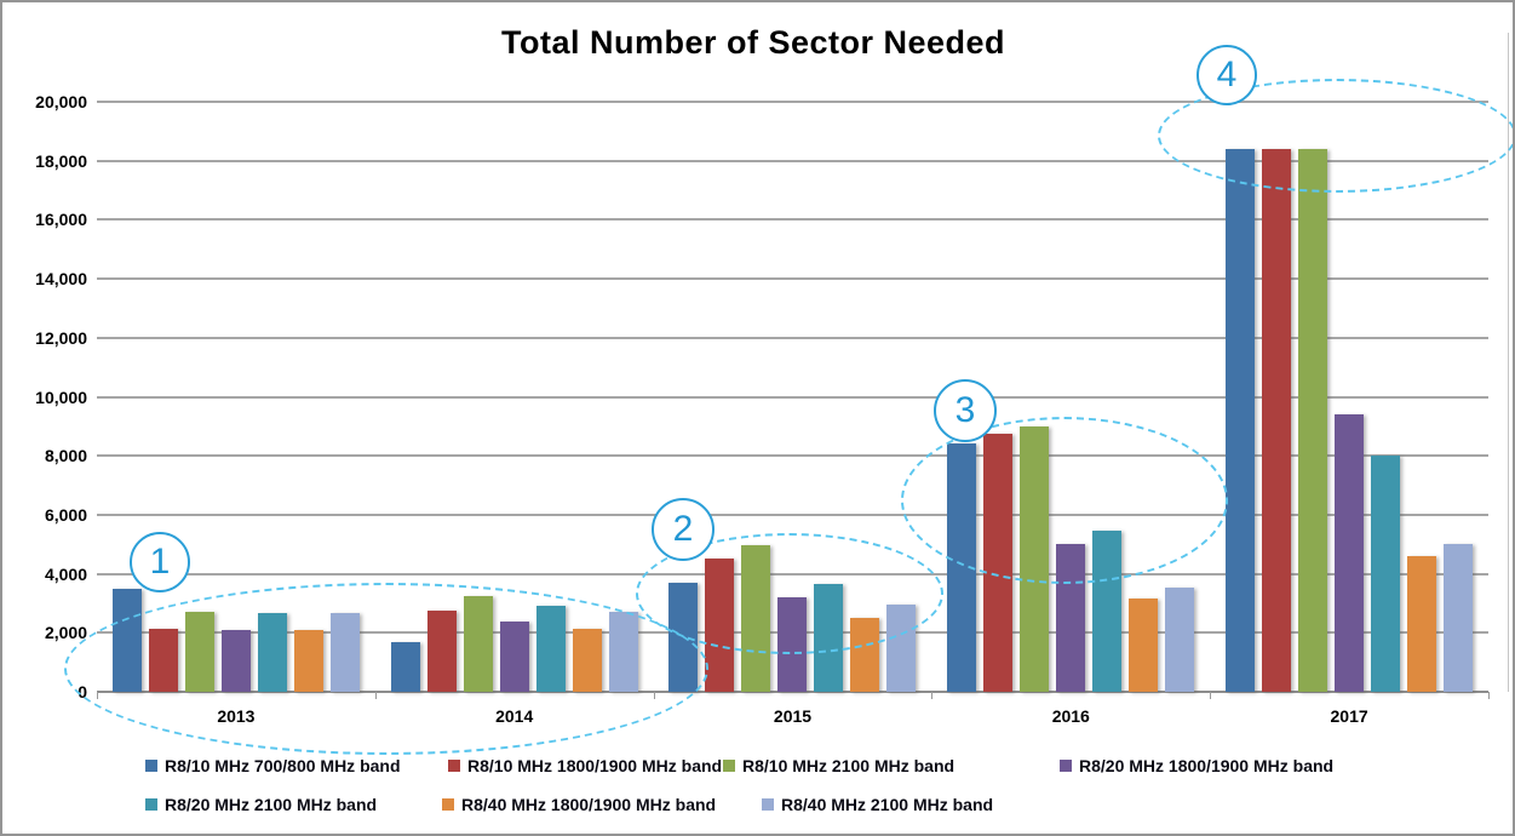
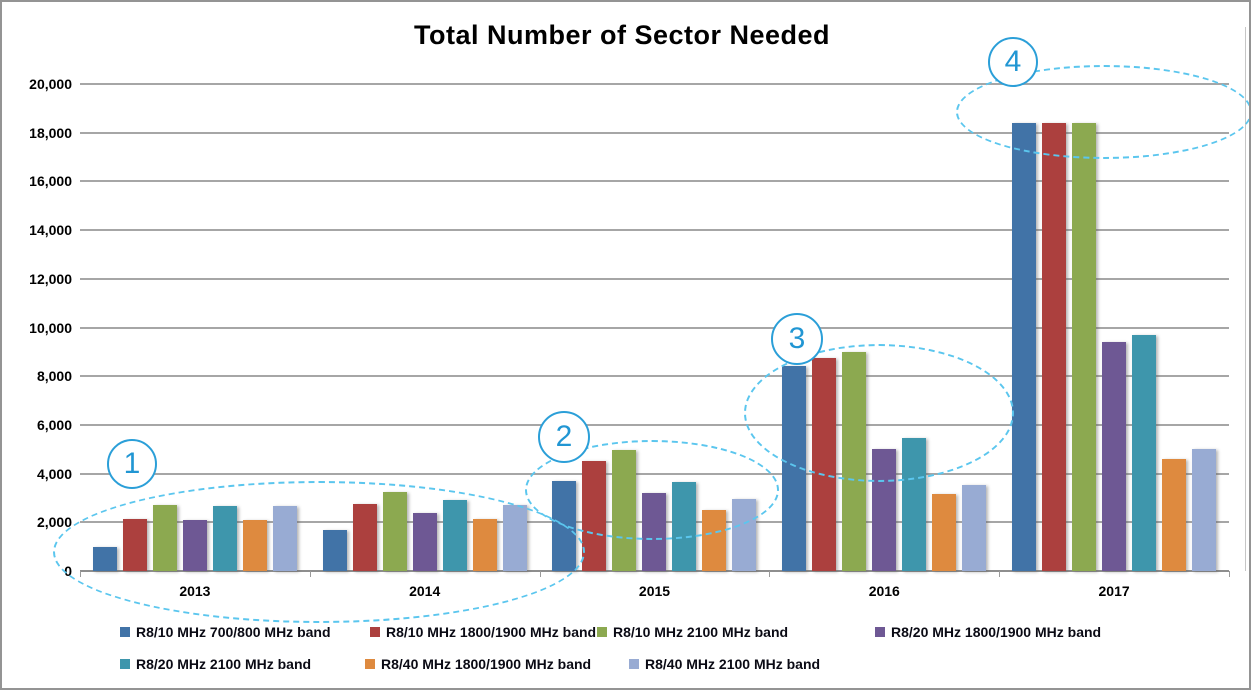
R8/10 MHz 700/800 MHz band/2013: 3500 -> 1000
R8/20 MHz 2100 MHz band/2017: 8000 -> 9700
